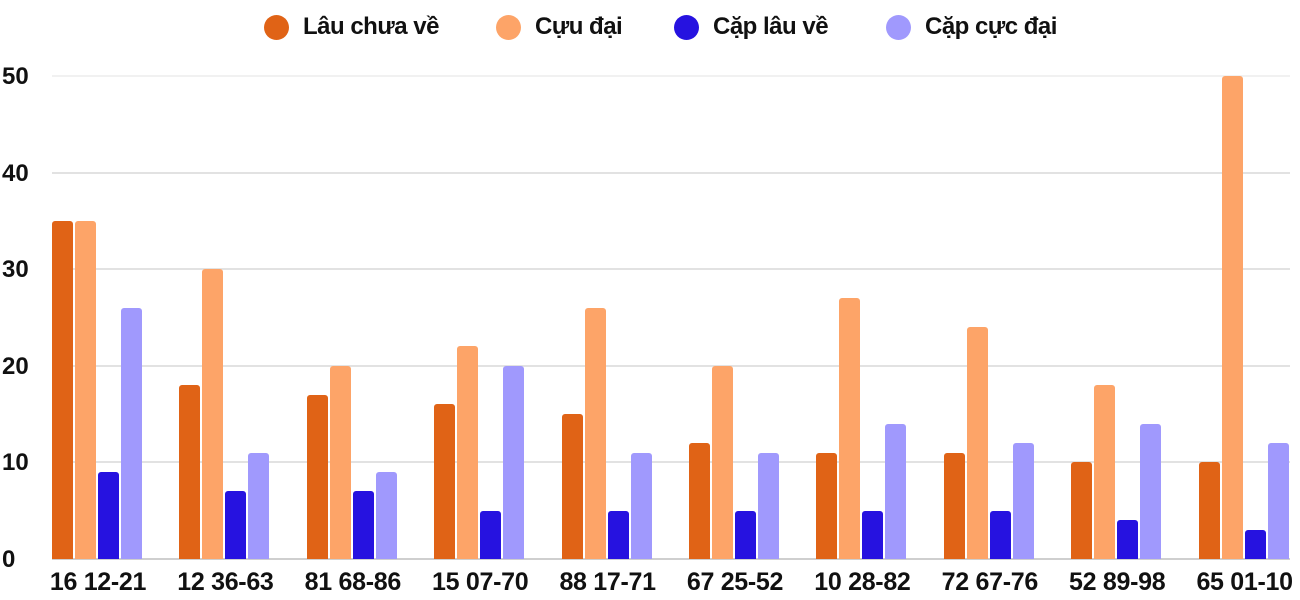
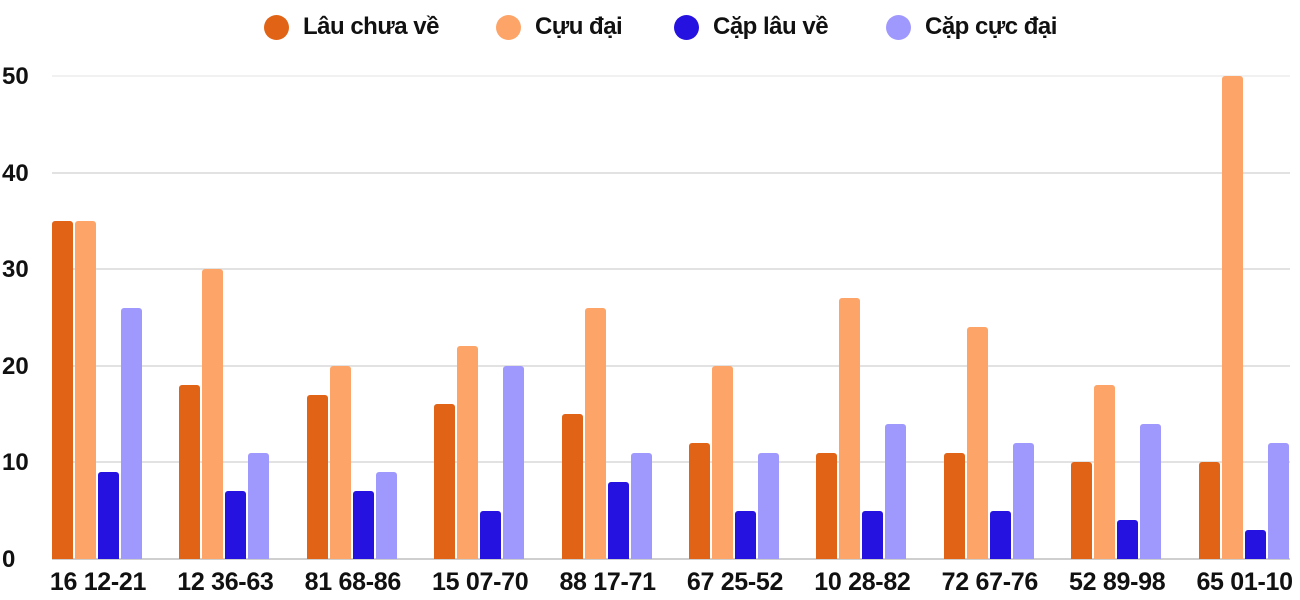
Cặp lâu về/88 17-71: 5 -> 8
